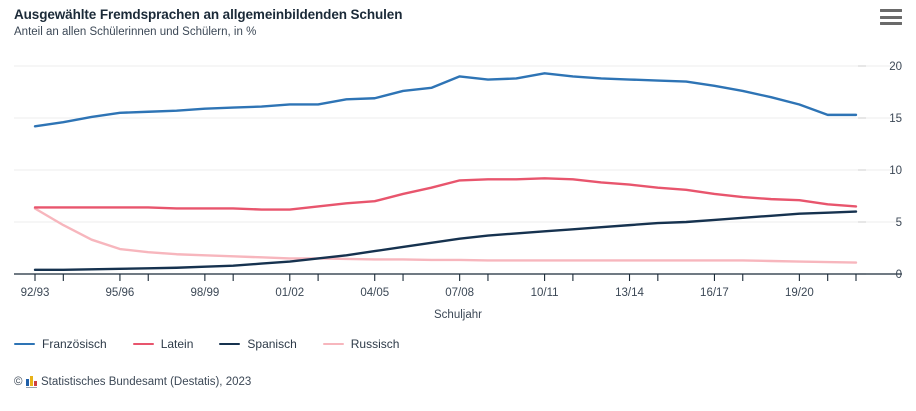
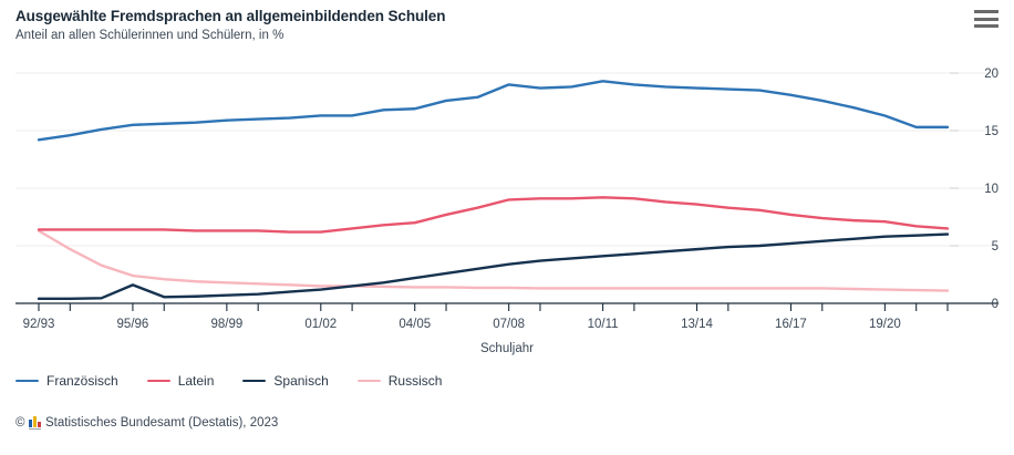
Spanisch/95/96: 0.5 -> 1.6
